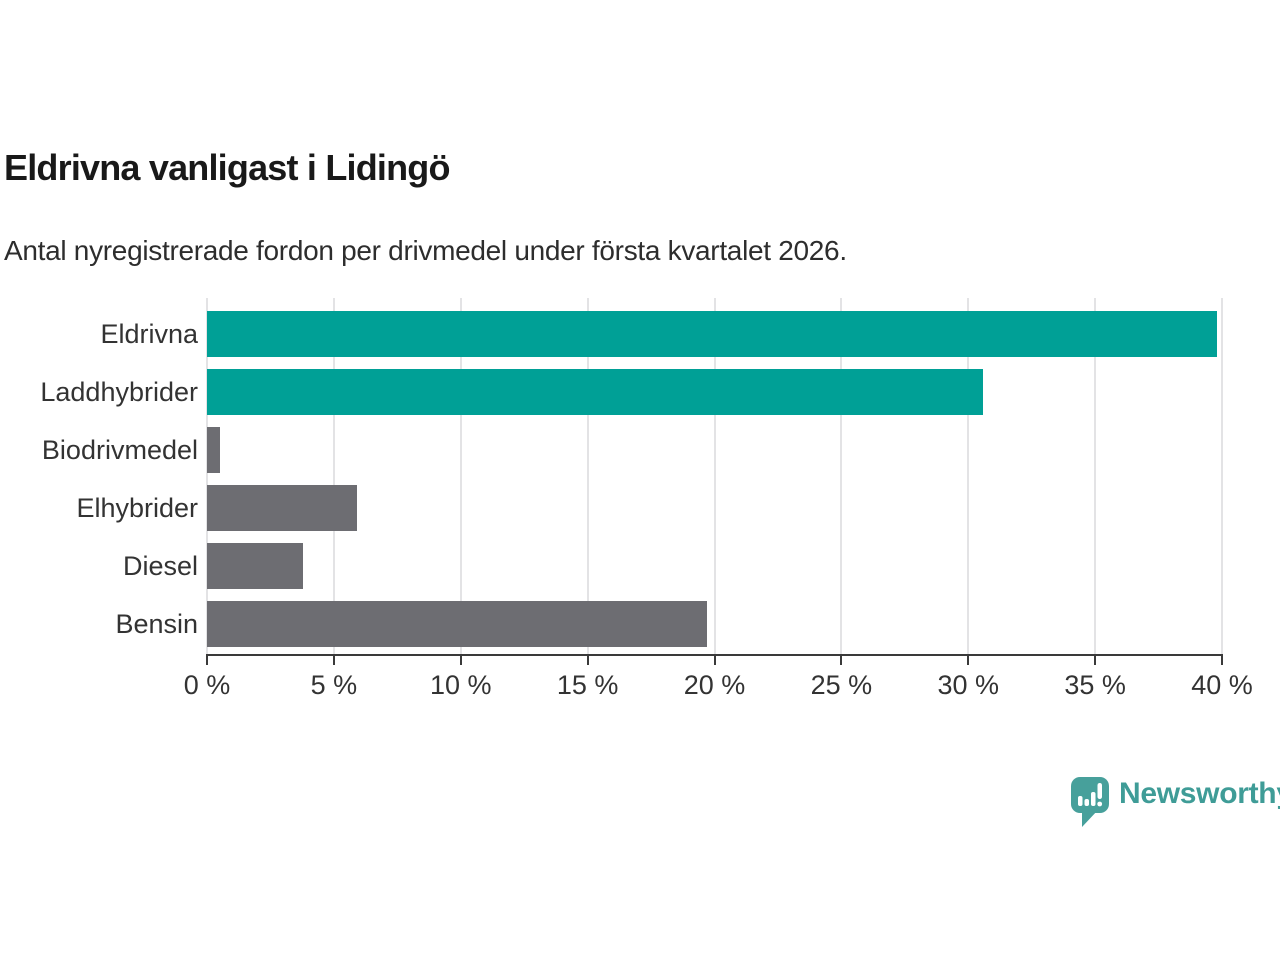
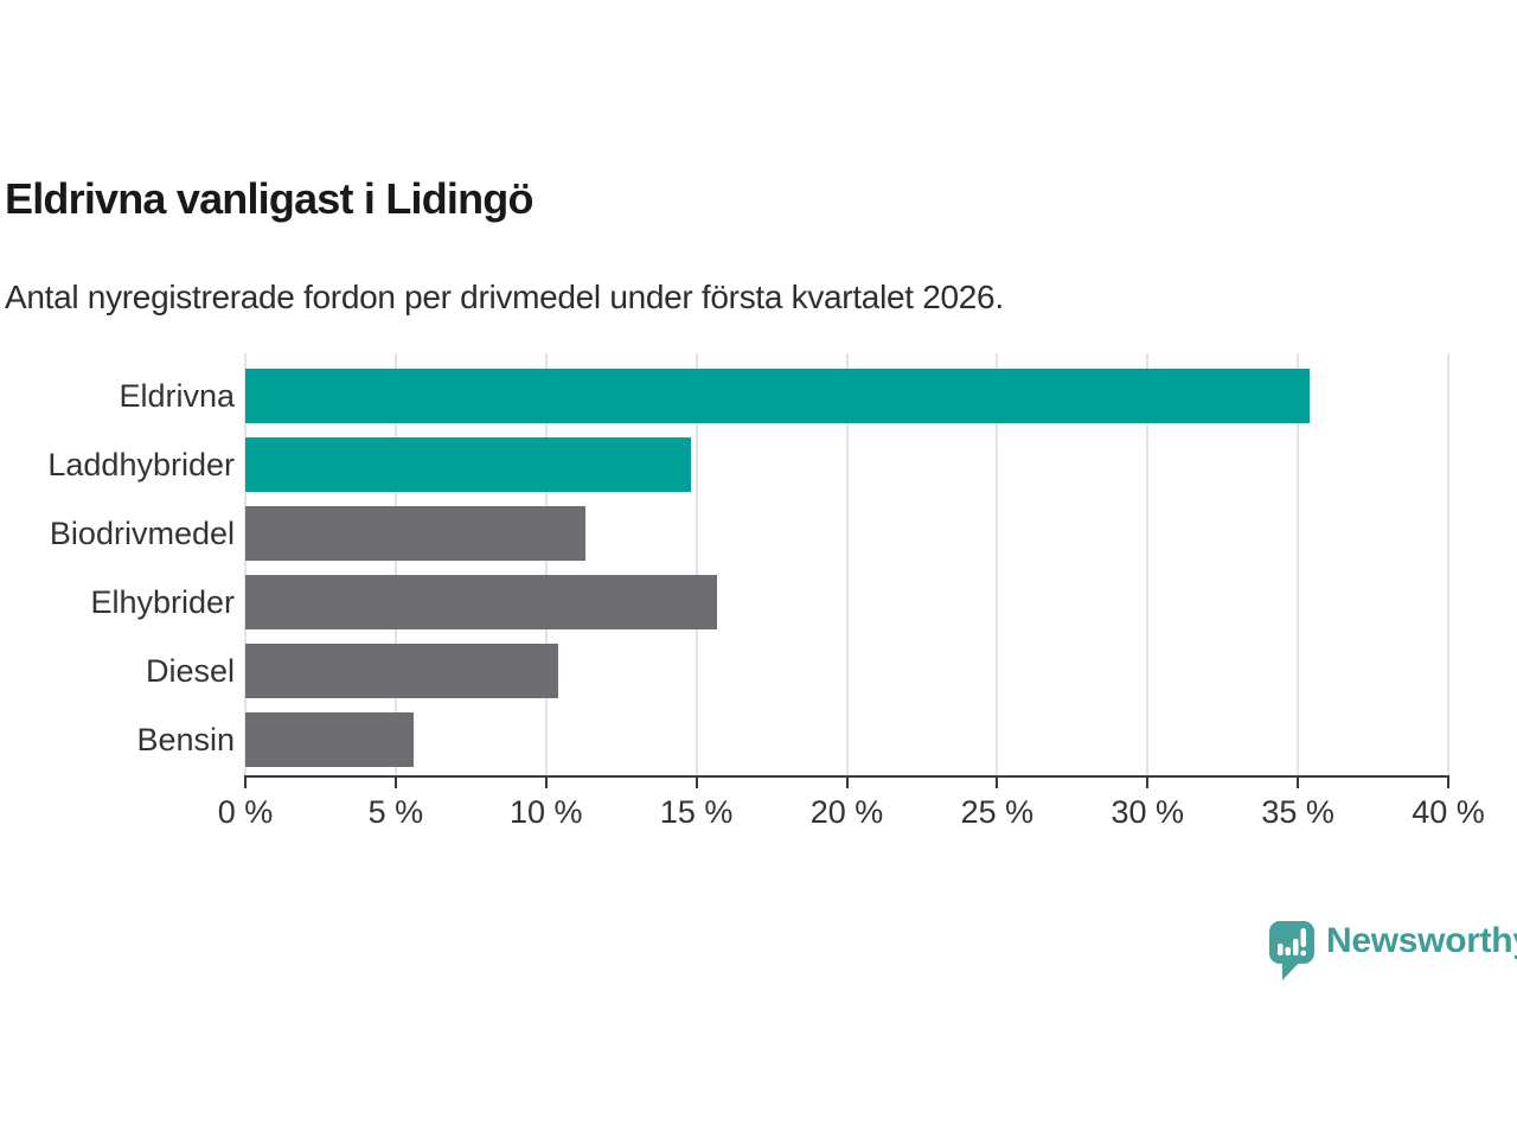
Eldrivna: 39.8% -> 35.4%
Laddhybrider: 30.6% -> 14.8%
Biodrivmedel: 0.5% -> 11.3%
Elhybrider: 5.9% -> 15.7%
Diesel: 3.8% -> 10.4%
Bensin: 19.7% -> 5.6%
